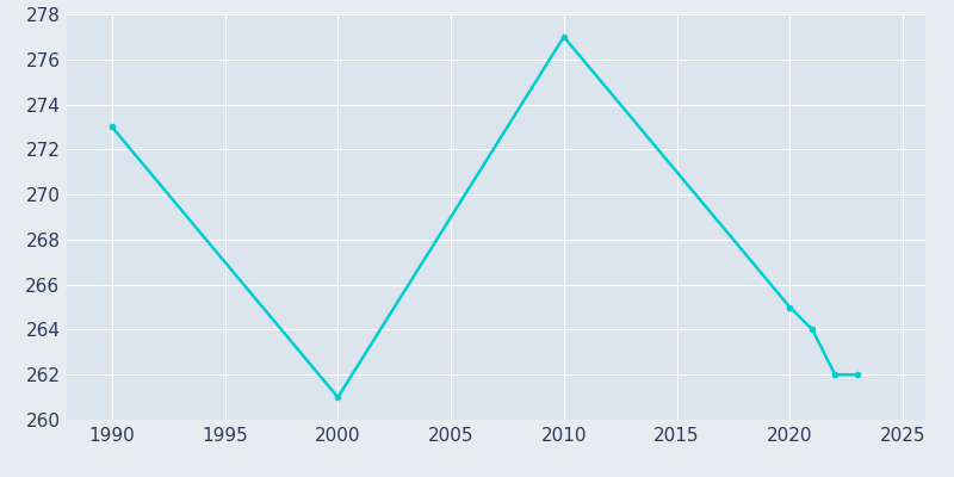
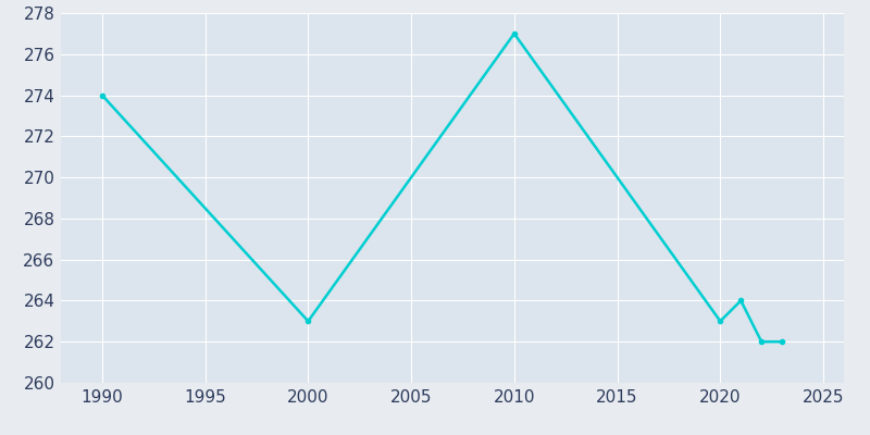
1990: 273 -> 274
2000: 261 -> 263
2020: 265 -> 263
